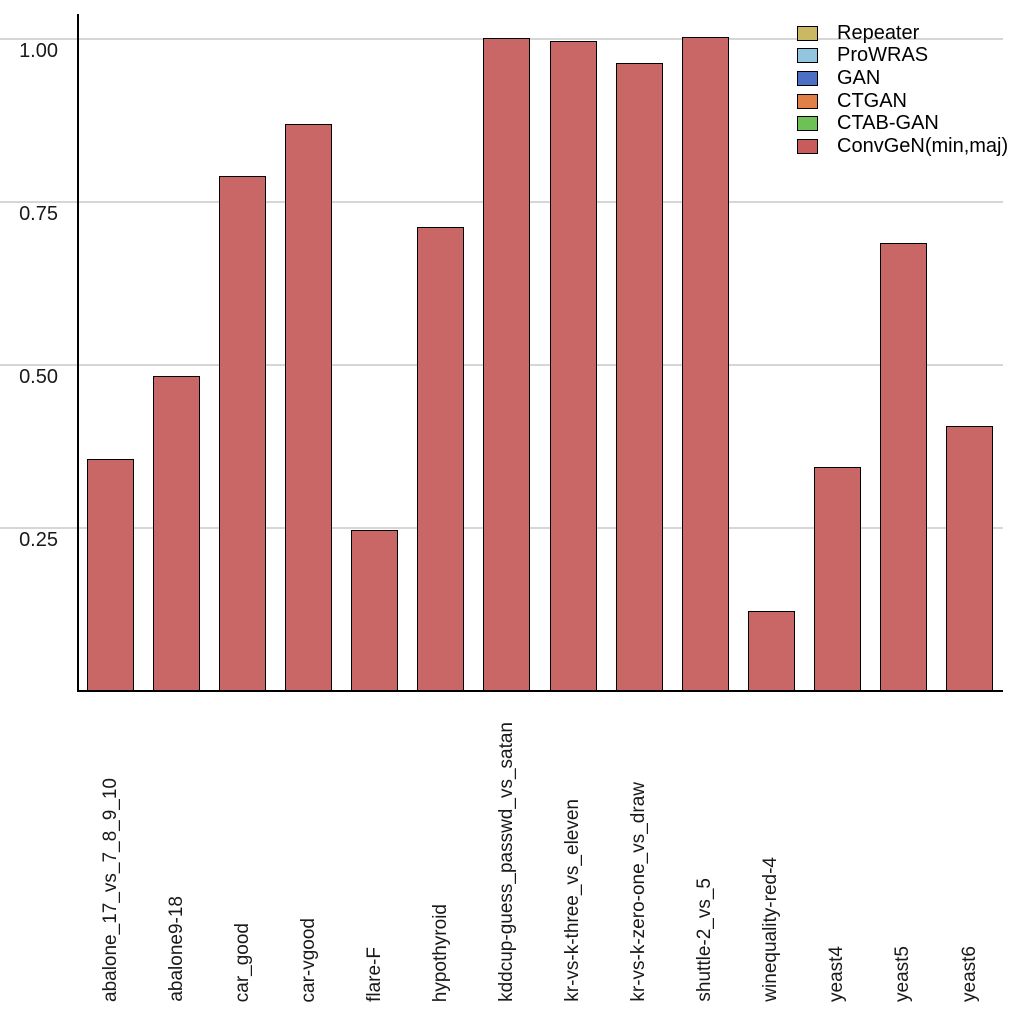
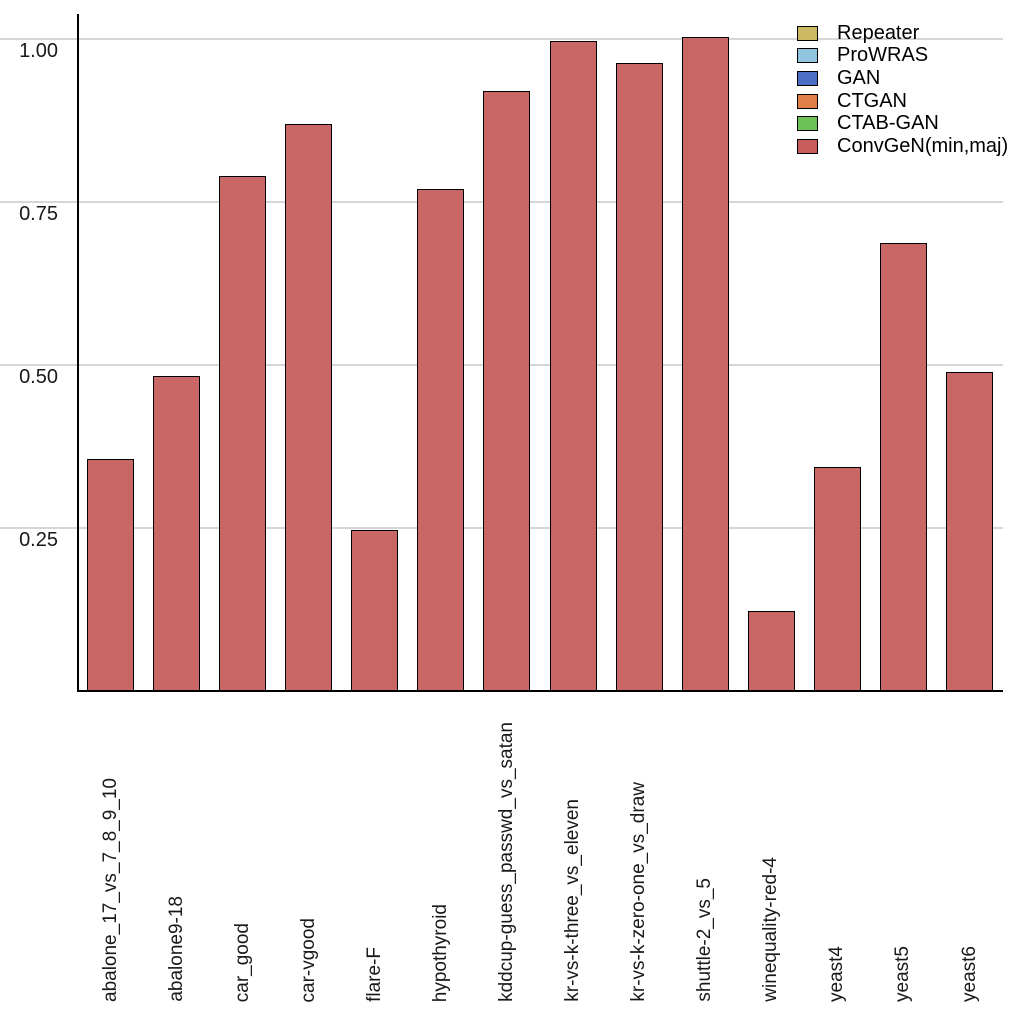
hypothyroid: 0.71 -> 0.77
kddcup-guess_passwd_vs_satan: 1.00 -> 0.92
yeast6: 0.41 -> 0.49
